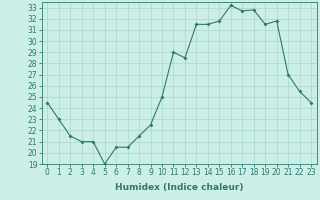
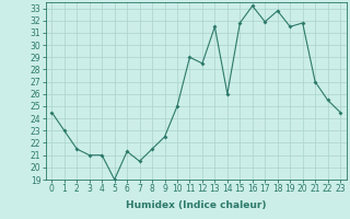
6: 20.5 -> 21.3
14: 31.5 -> 26.0
17: 32.7 -> 31.9
